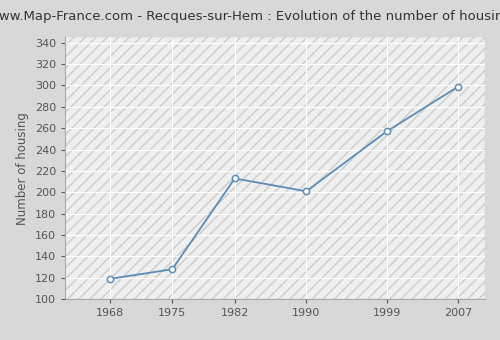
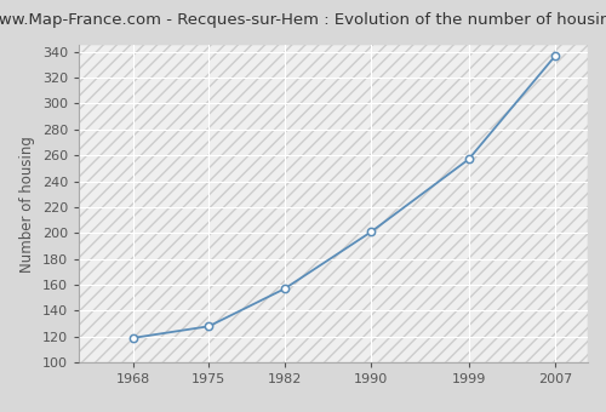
1982: 213 -> 157
2007: 299 -> 337
